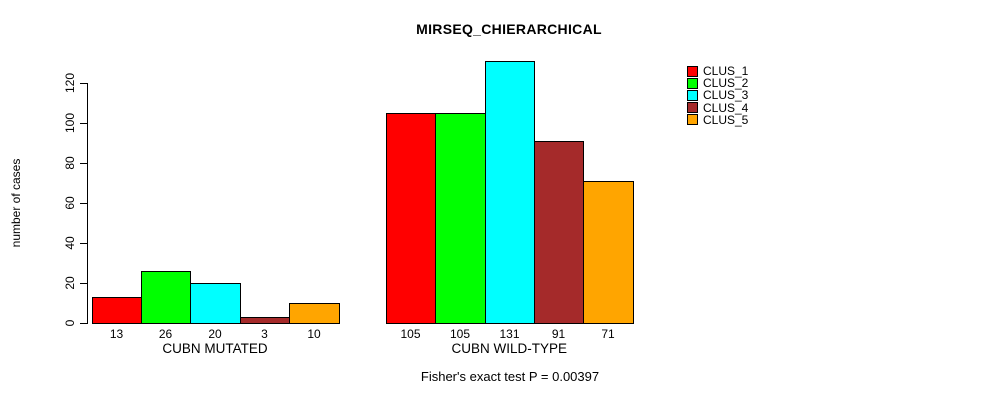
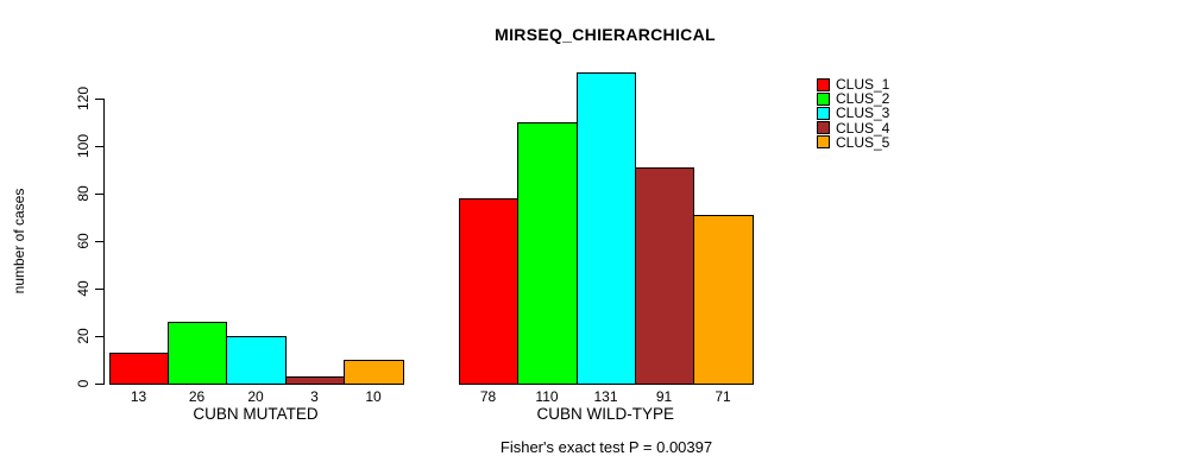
CLUS_1/CUBN WILD-TYPE: 105 -> 78
CLUS_2/CUBN WILD-TYPE: 105 -> 110
